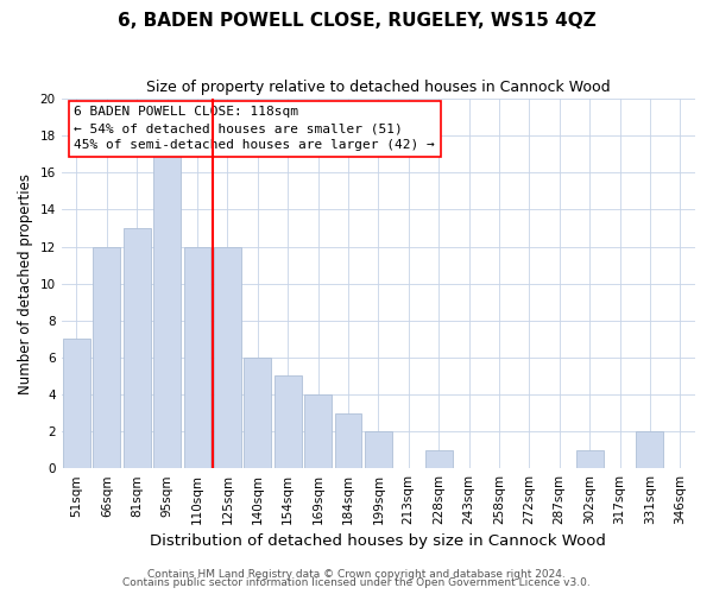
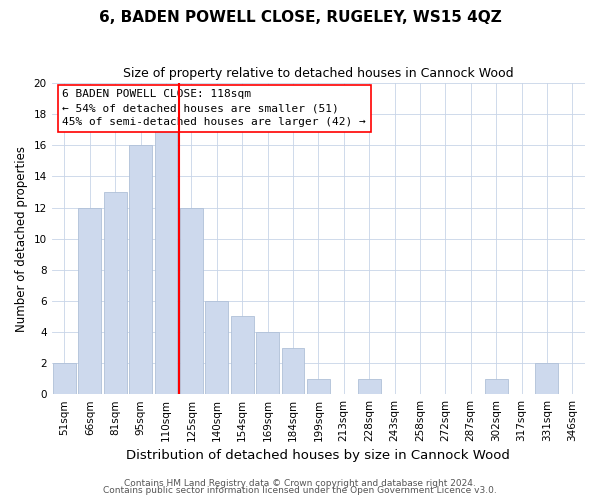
51sqm: 7 -> 2
95sqm: 17 -> 16
110sqm: 12 -> 17
199sqm: 2 -> 1
